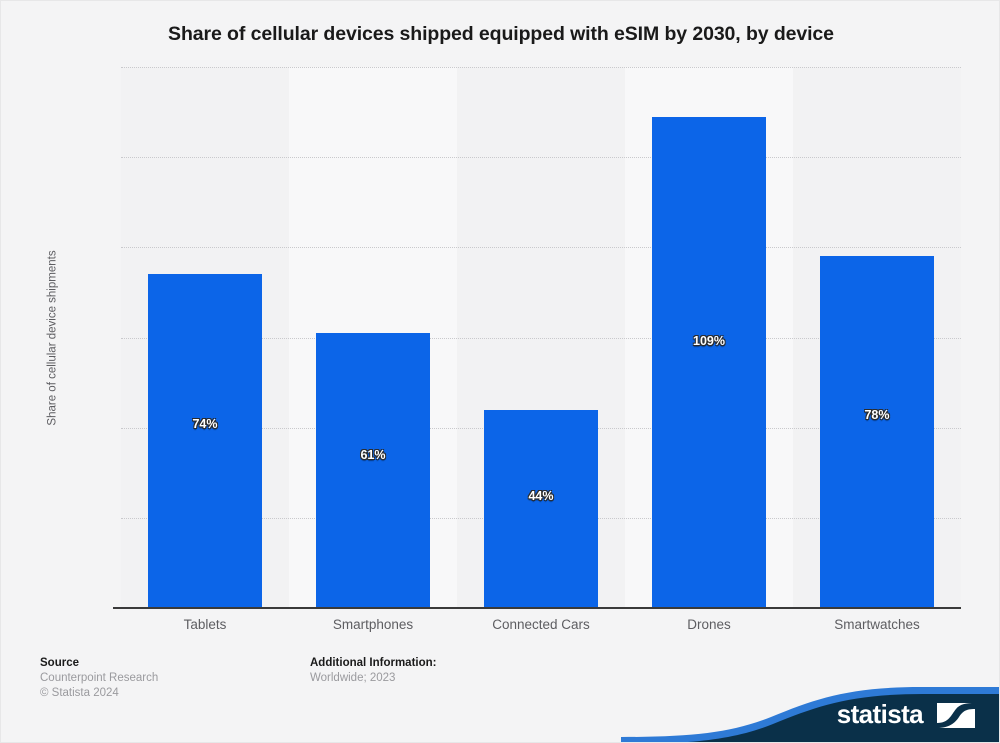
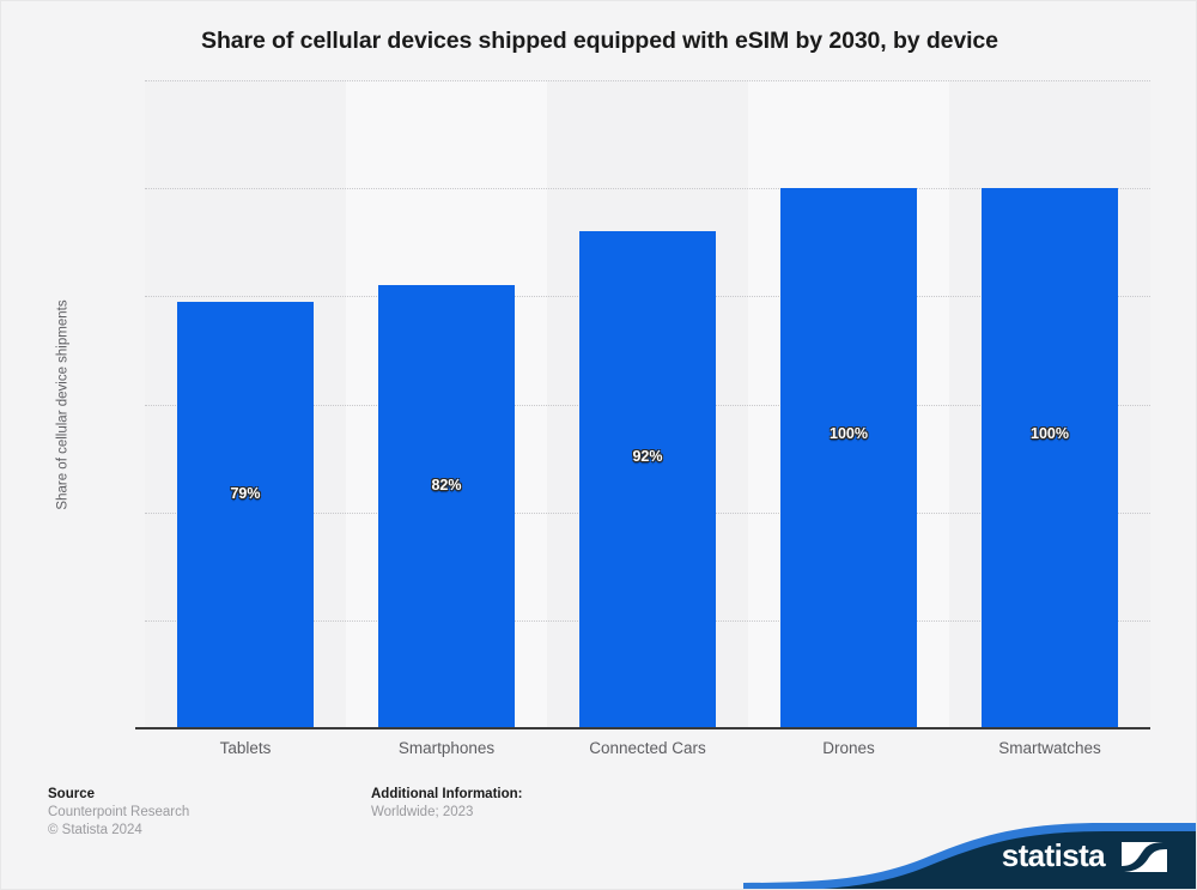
Tablets: 74% -> 79%
Smartphones: 61% -> 82%
Connected Cars: 44% -> 92%
Drones: 109% -> 100%
Smartwatches: 78% -> 100%
